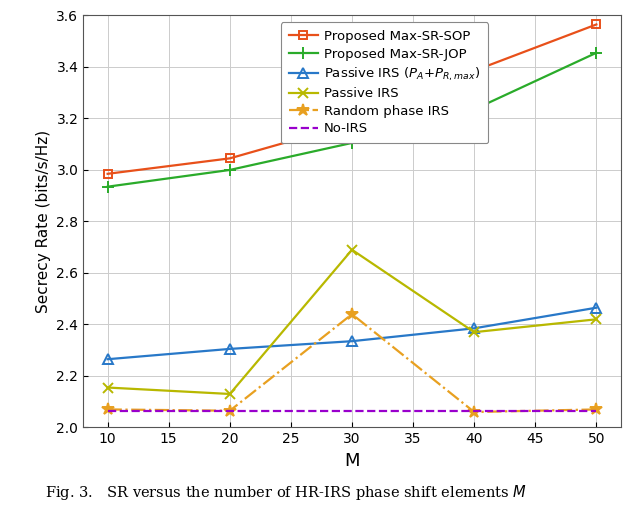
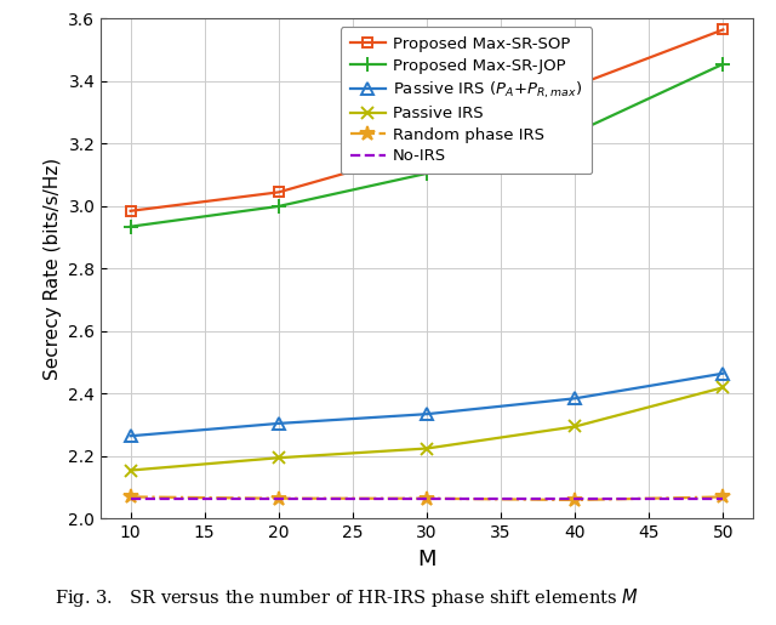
Passive IRS/20: 2.130 -> 2.195
Passive IRS/30: 2.690 -> 2.225
Random phase IRS/30: 2.440 -> 2.065
Passive IRS/40: 2.370 -> 2.295
